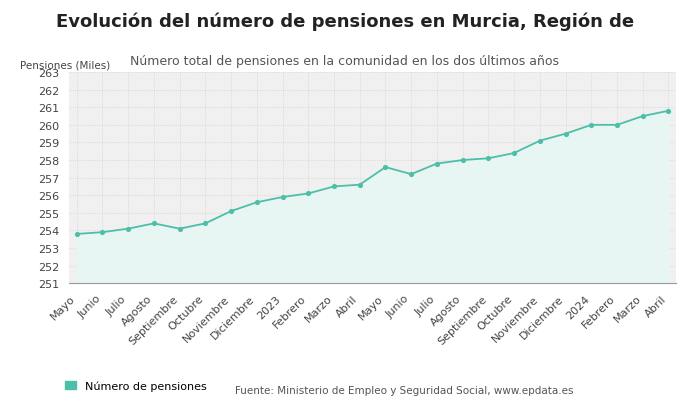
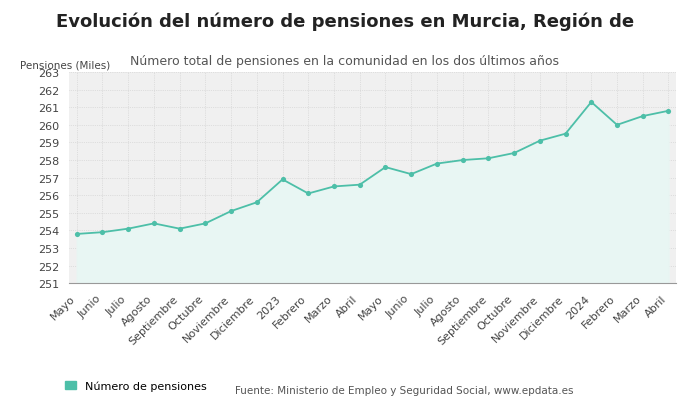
2023: 255.9 -> 256.9
2024: 260.0 -> 261.3
